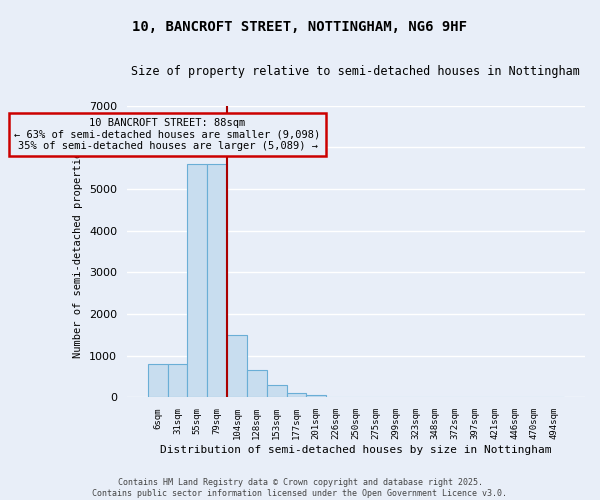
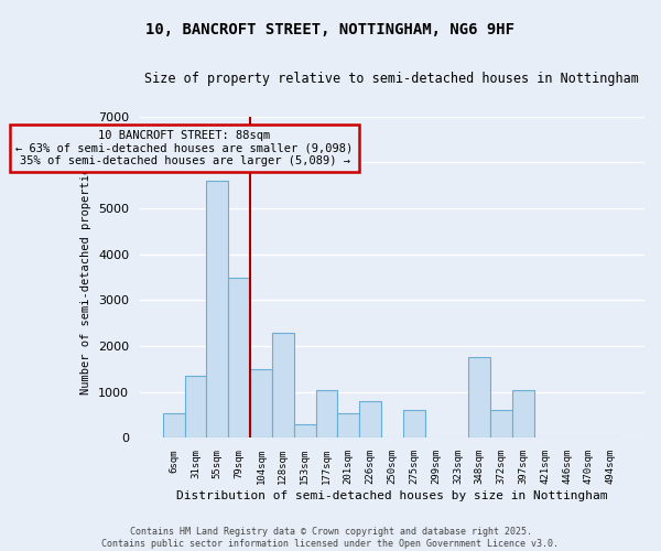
6sqm: 800 -> 550
31sqm: 800 -> 1350
79sqm: 5600 -> 3500
128sqm: 650 -> 2300
177sqm: 100 -> 1050
201sqm: 60 -> 550
226sqm: 20 -> 800
275sqm: 0 -> 600
348sqm: 0 -> 1750
372sqm: 0 -> 600
397sqm: 0 -> 1050
